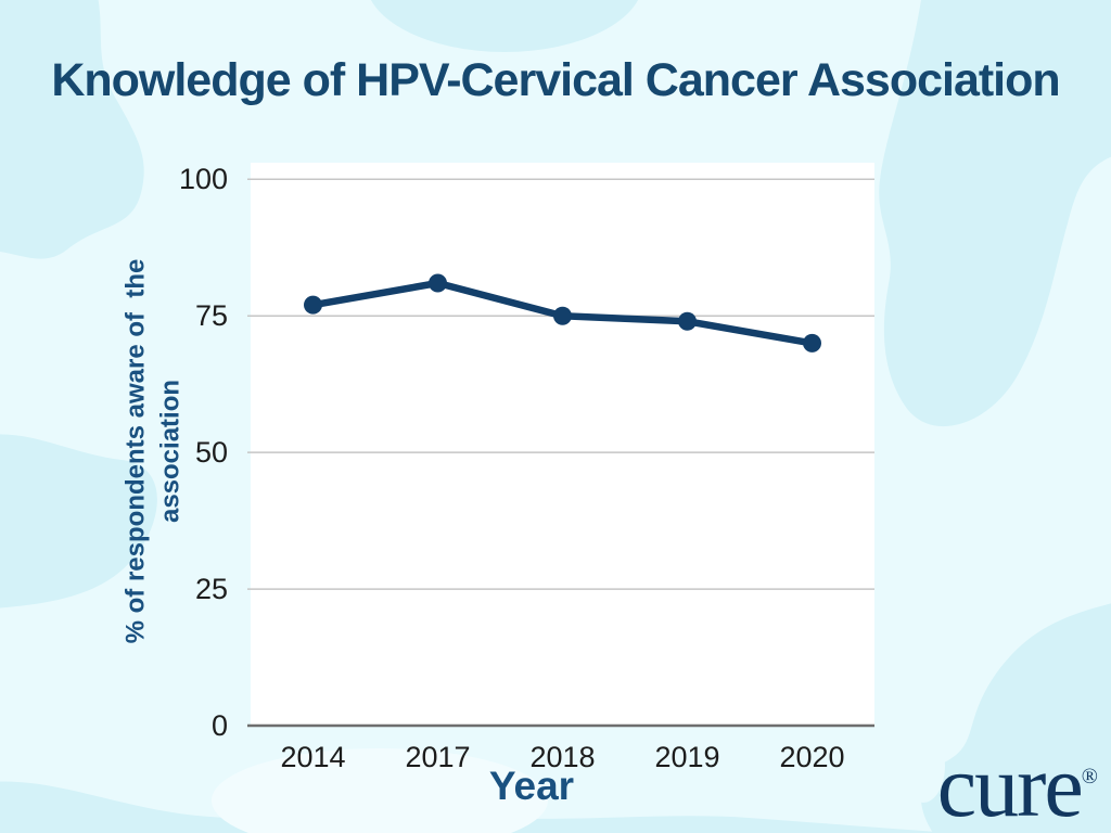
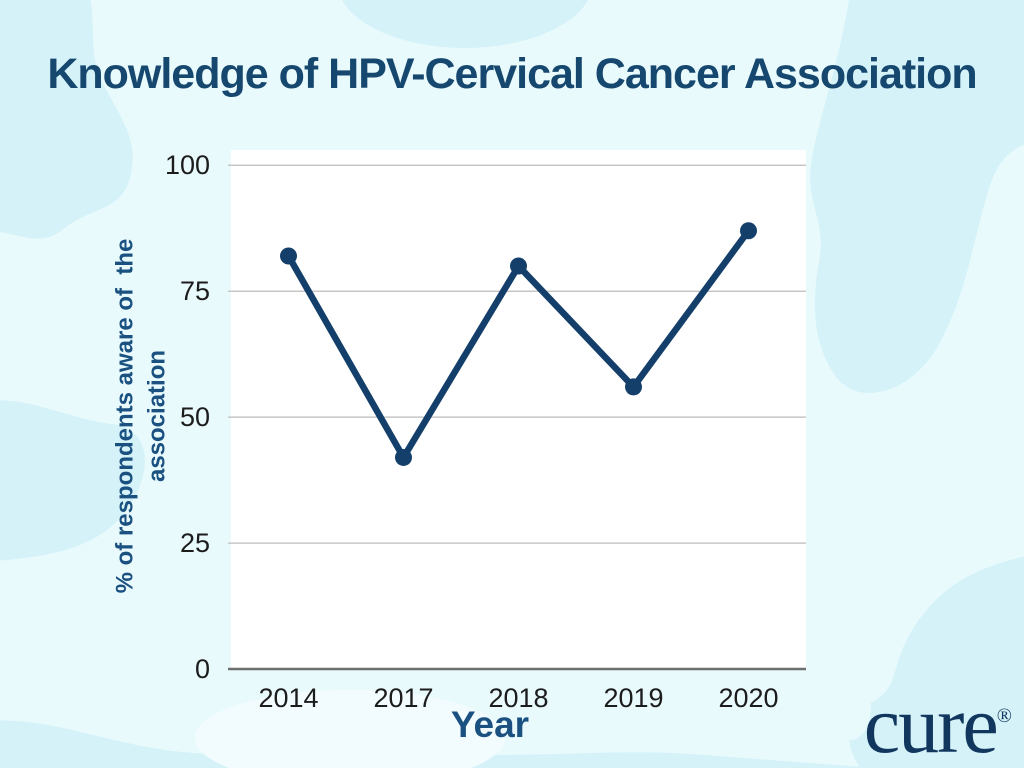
2014: 77 -> 82
2017: 81 -> 42
2018: 75 -> 80
2019: 74 -> 56
2020: 70 -> 87
